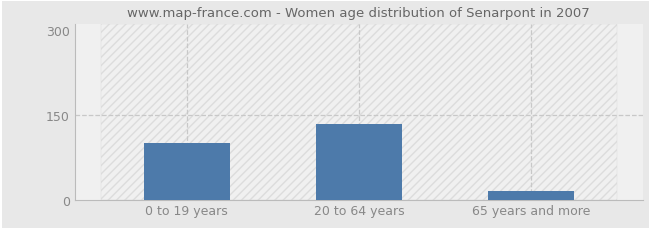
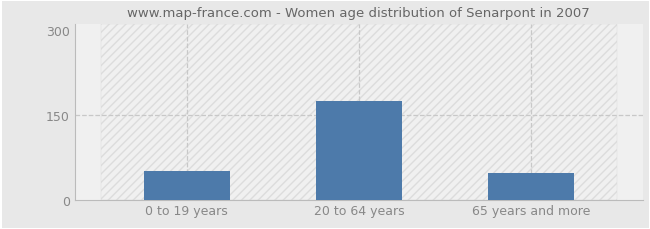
0 to 19 years: 100 -> 50
20 to 64 years: 134 -> 175
65 years and more: 16 -> 47
